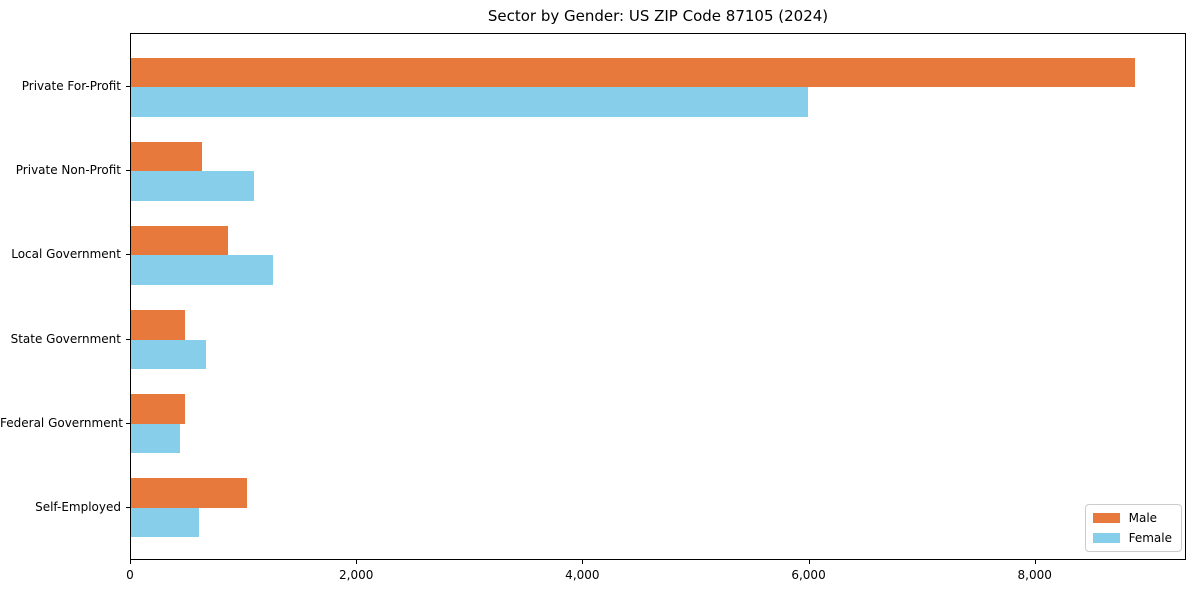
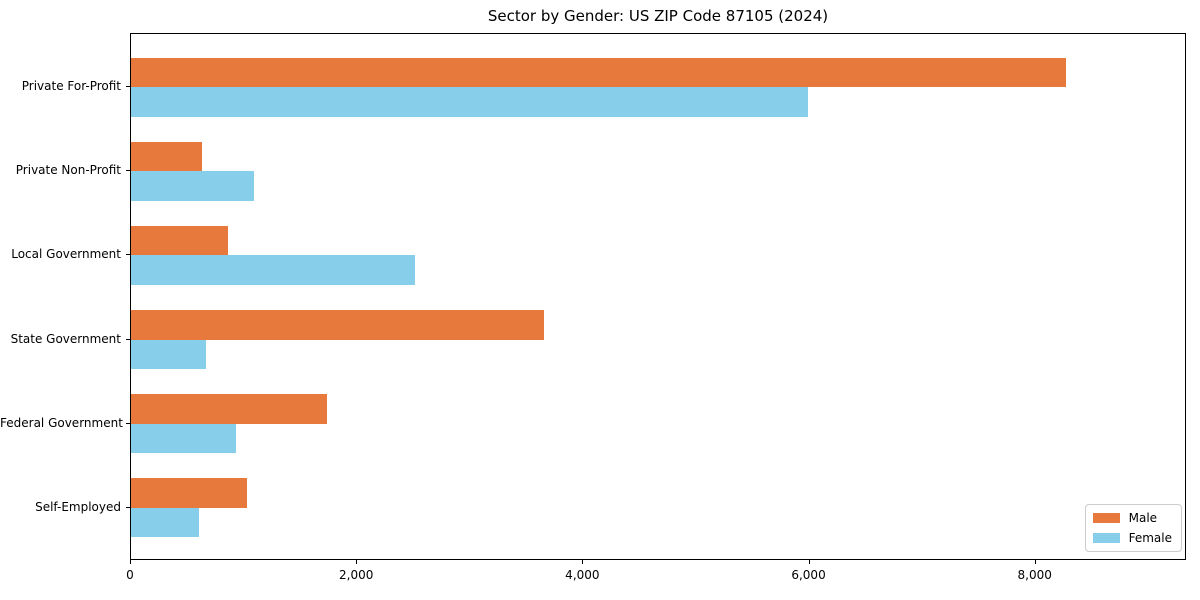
Male/Private For-Profit: 8880 -> 8270
Female/Local Government: 1260 -> 2510
Male/State Government: 480 -> 3650
Male/Federal Government: 480 -> 1730
Female/Federal Government: 430 -> 930
